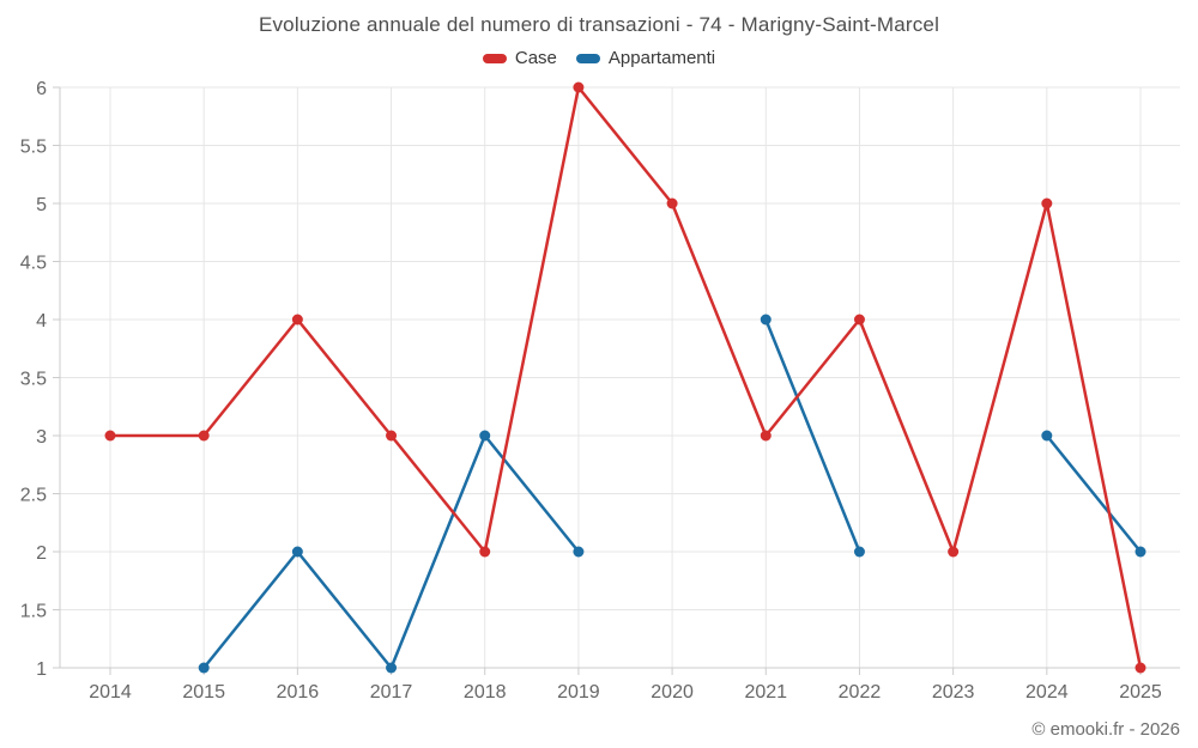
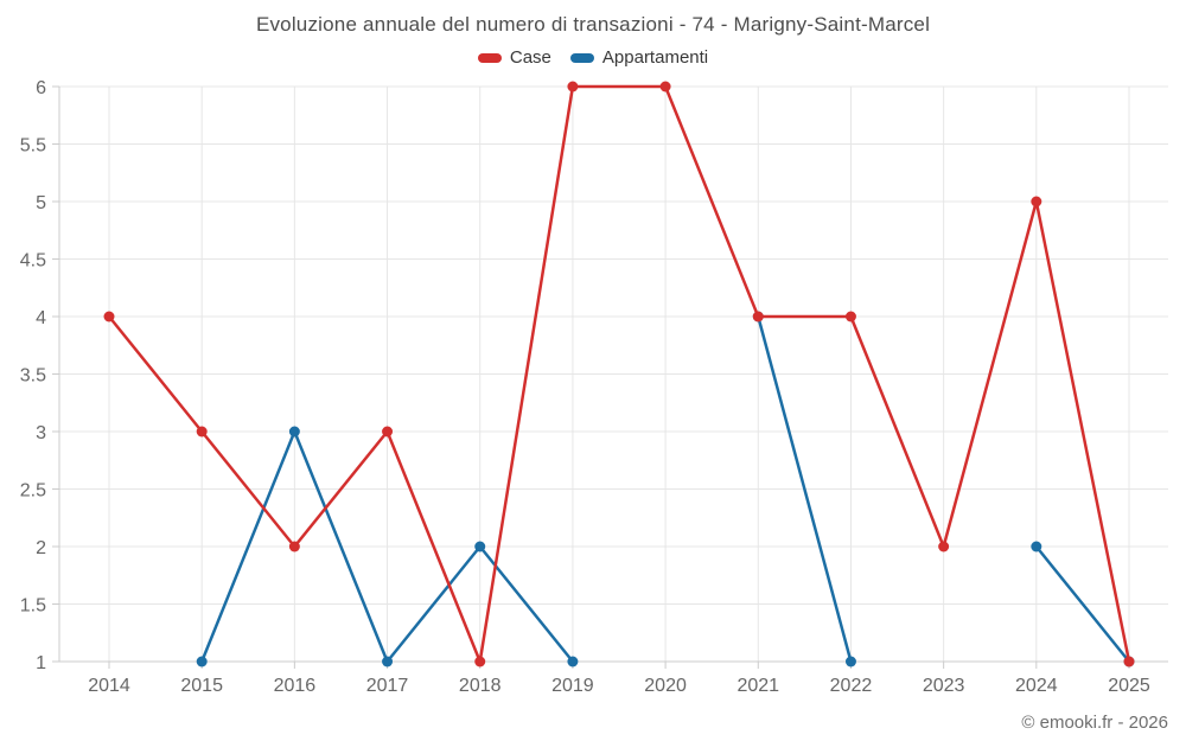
Case/2014: 3 -> 4
Case/2016: 4 -> 2
Appartamenti/2016: 2 -> 3
Case/2018: 2 -> 1
Appartamenti/2018: 3 -> 2
Appartamenti/2019: 2 -> 1
Case/2020: 5 -> 6
Case/2021: 3 -> 4
Appartamenti/2022: 2 -> 1
Appartamenti/2024: 3 -> 2
Appartamenti/2025: 2 -> 1
